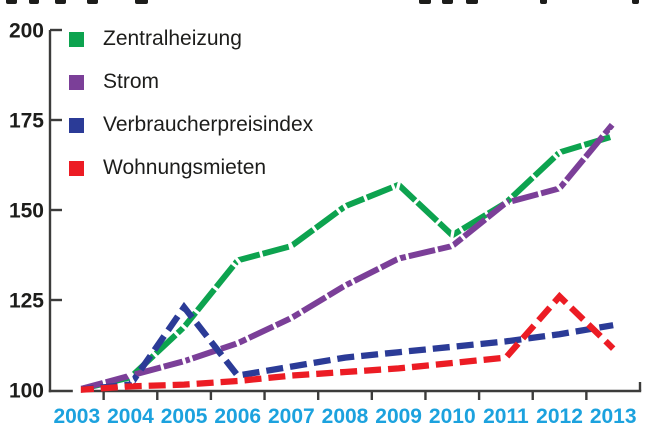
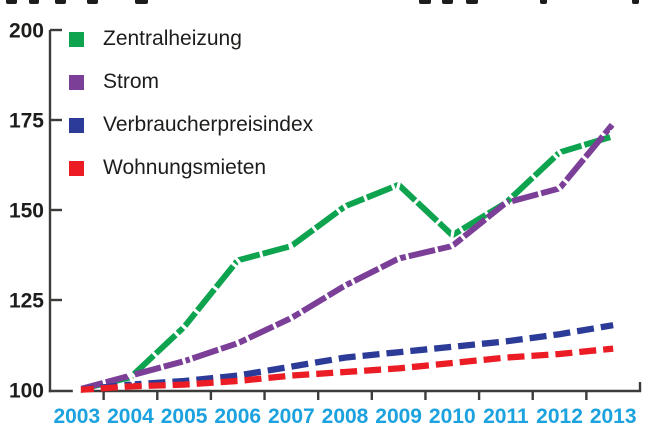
Verbraucherpreisindex/2005: 123 -> 102
Wohnungsmieten/2012: 126 -> 110
